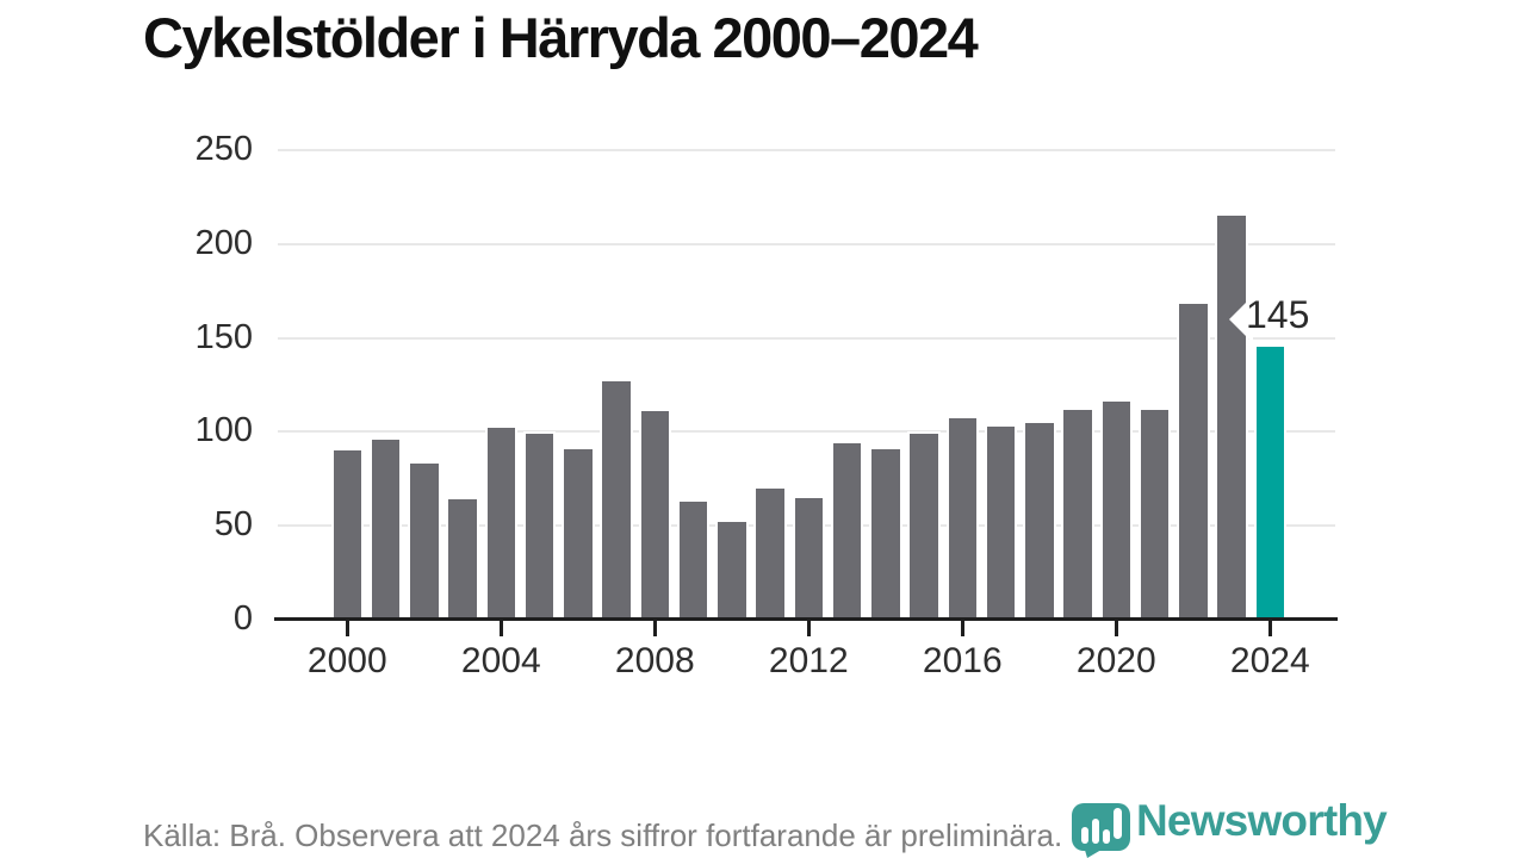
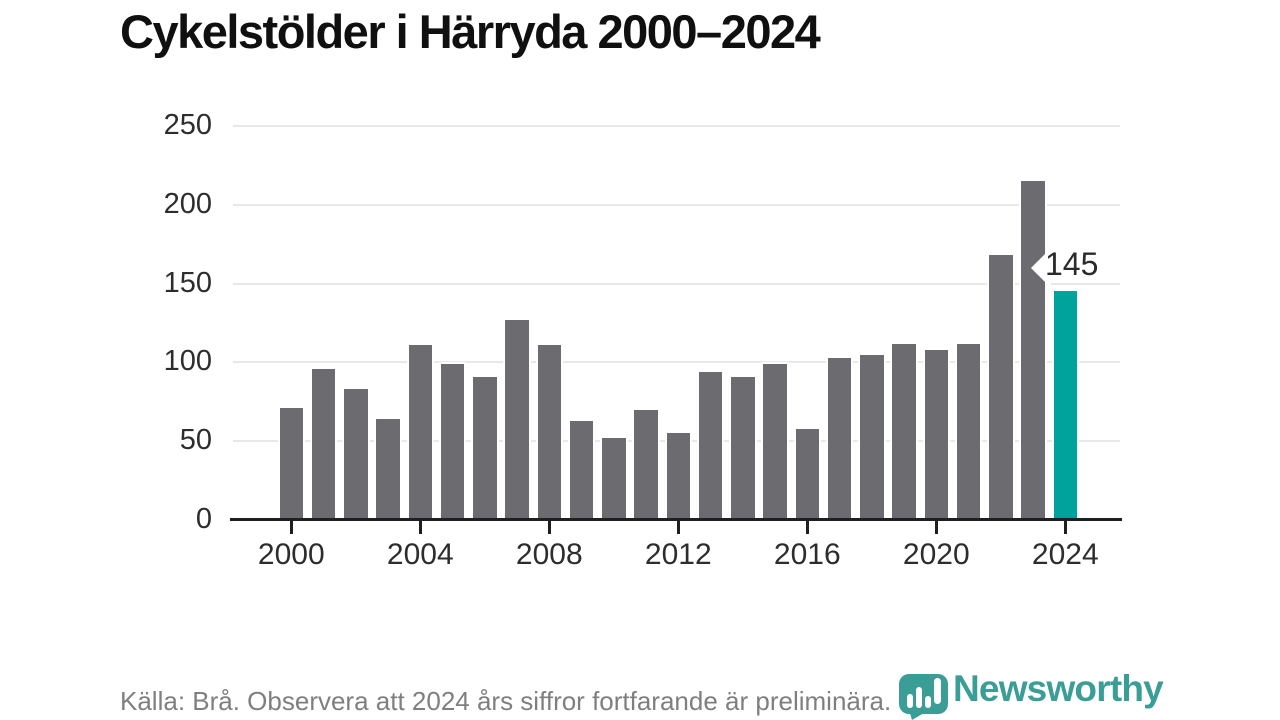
2000: 90 -> 71
2004: 102 -> 111
2012: 65 -> 55
2016: 107 -> 58
2020: 116 -> 108
